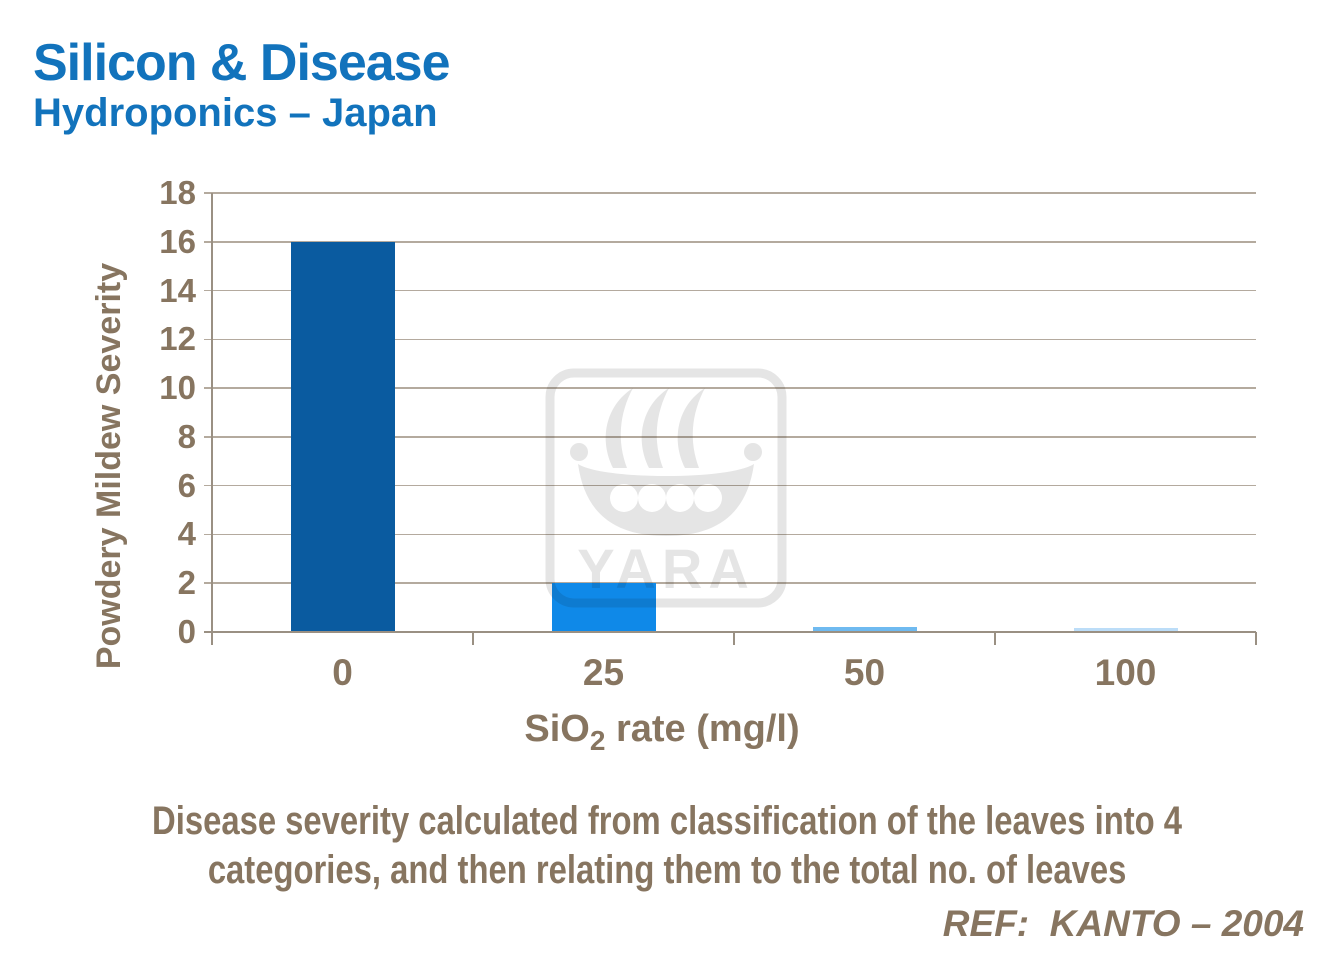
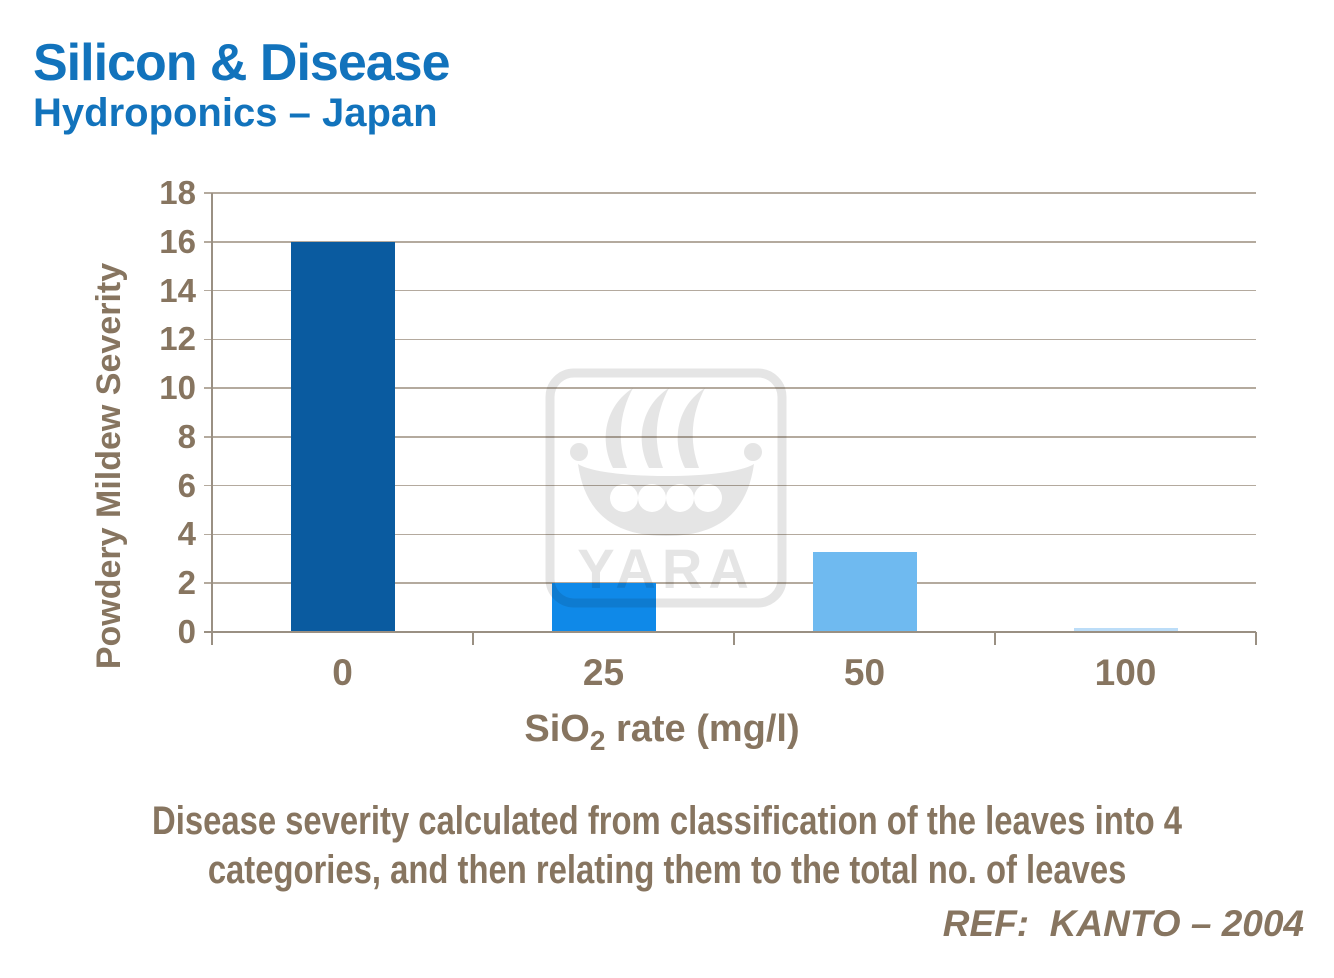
50: 0.2 -> 3.3
